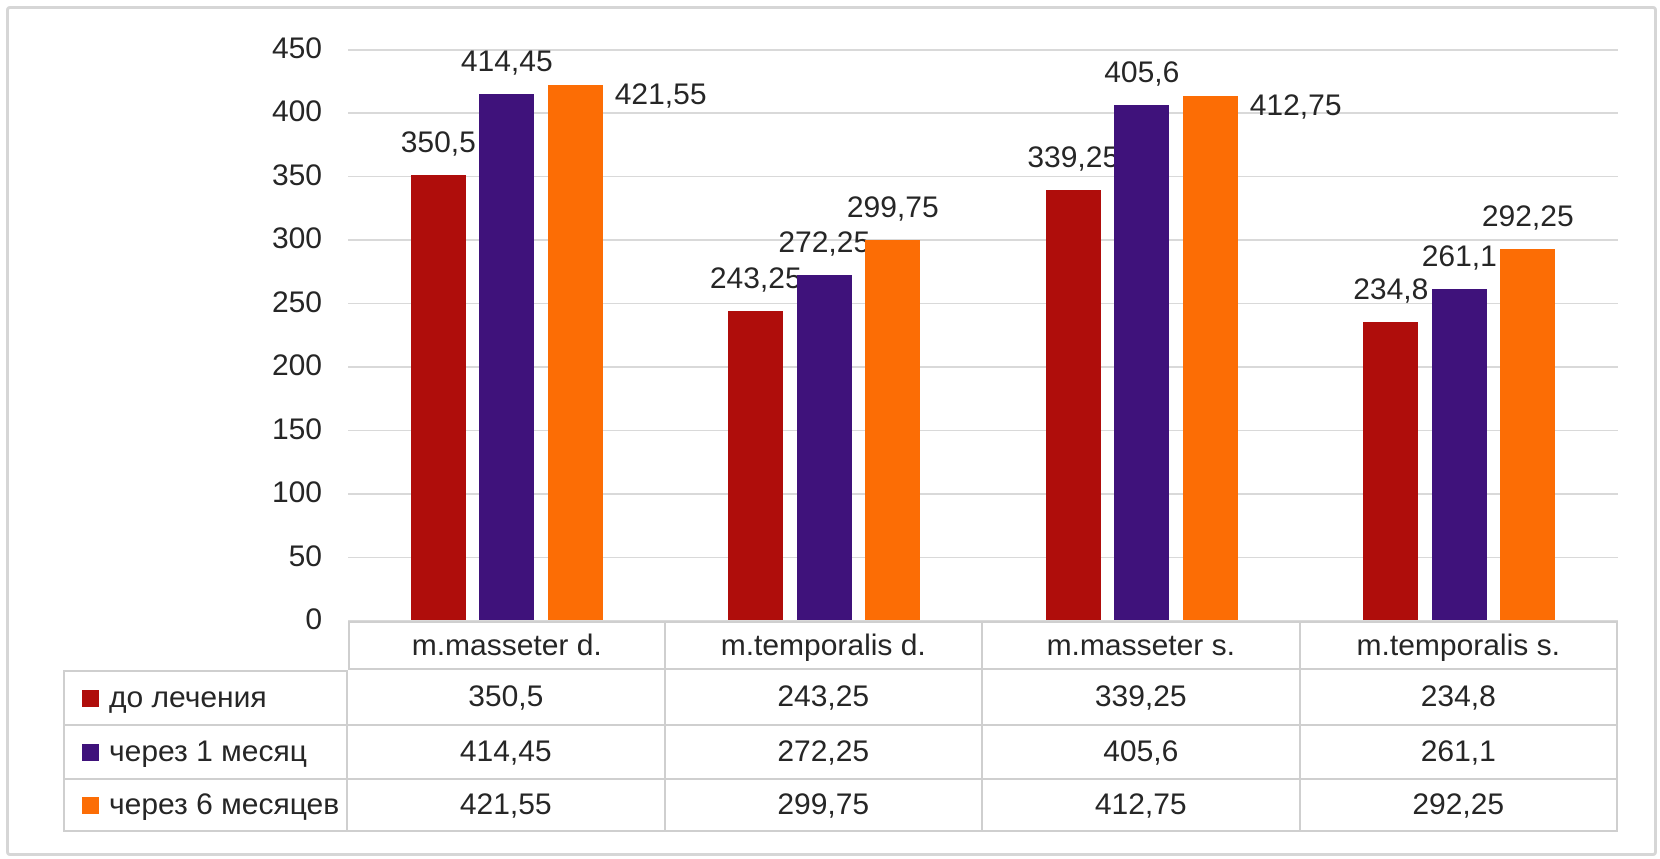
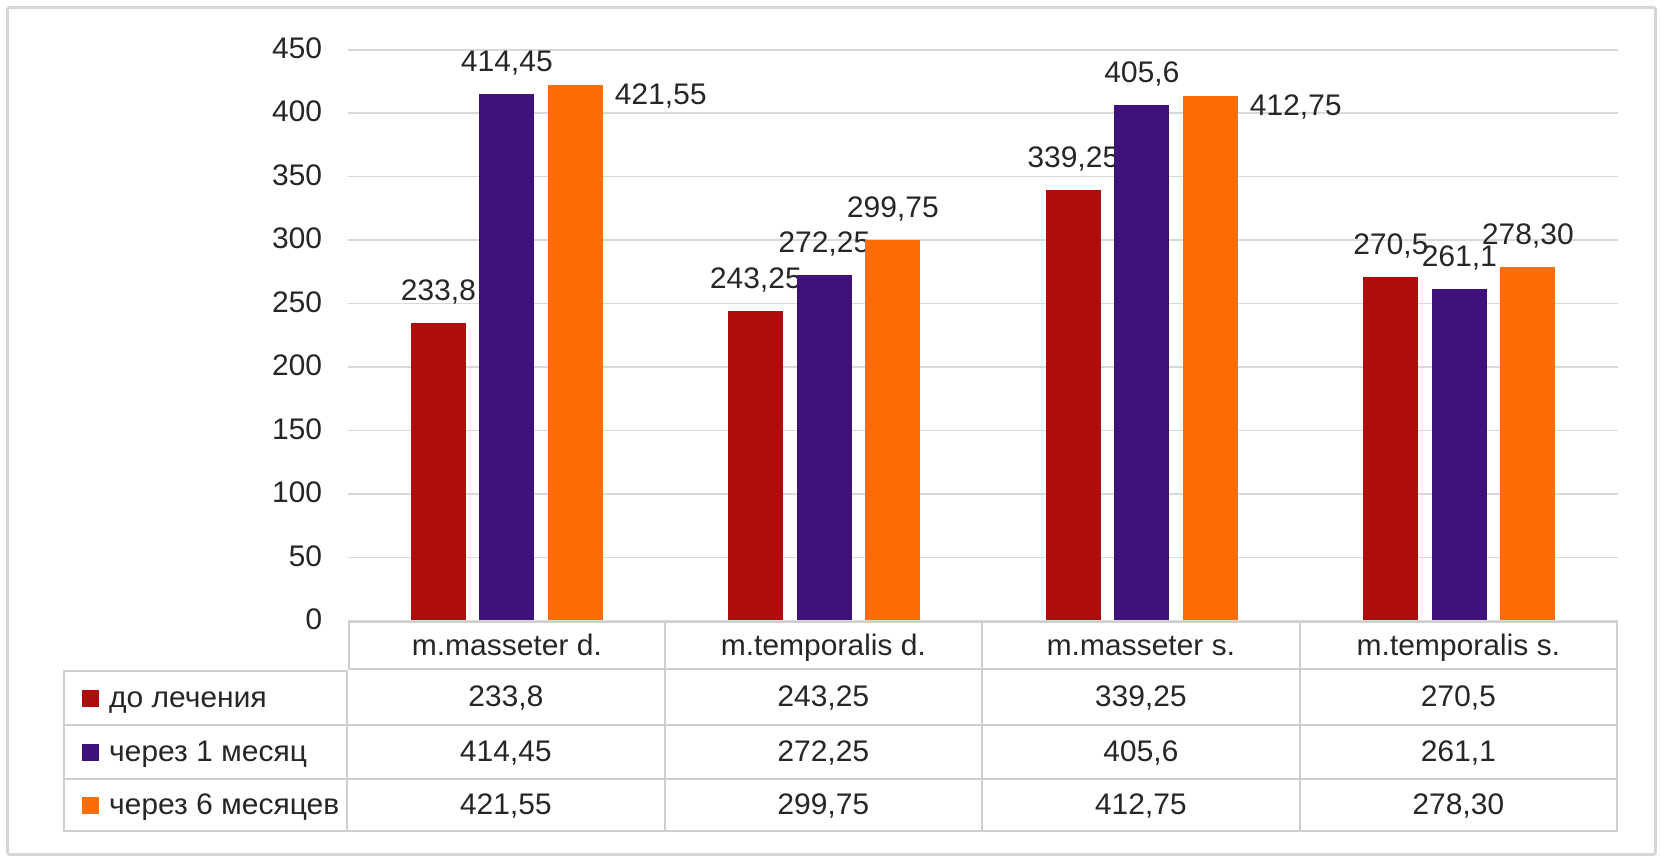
до лечения/m.masseter d.: 350,5 -> 233,8
до лечения/m.temporalis s.: 234,8 -> 270,5
через 6 месяцев/m.temporalis s.: 292,25 -> 278,30
